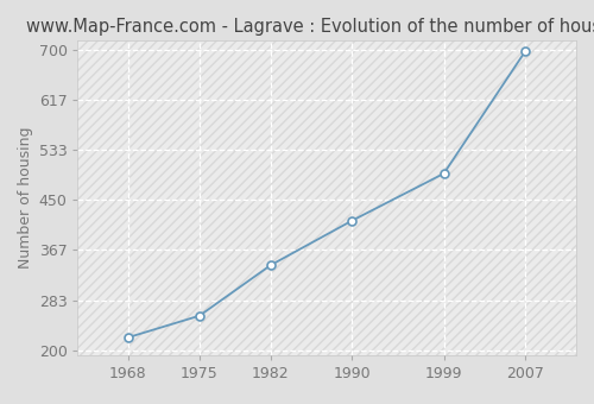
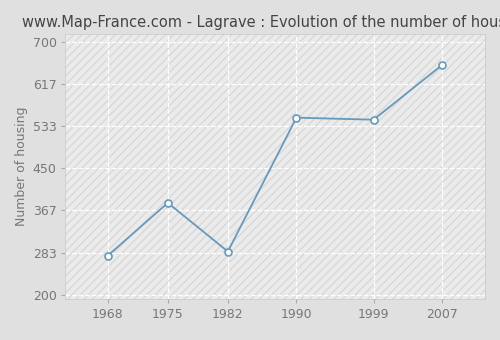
1968: 222 -> 278
1975: 258 -> 382
1982: 342 -> 286
1990: 416 -> 550
1999: 494 -> 546
2007: 697 -> 654
